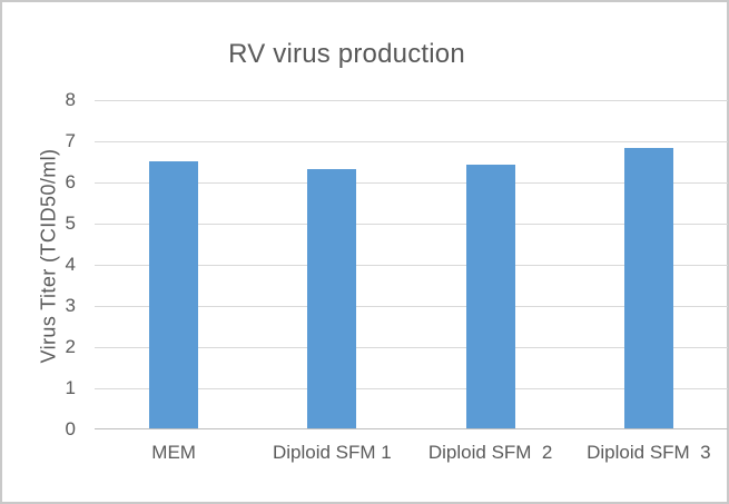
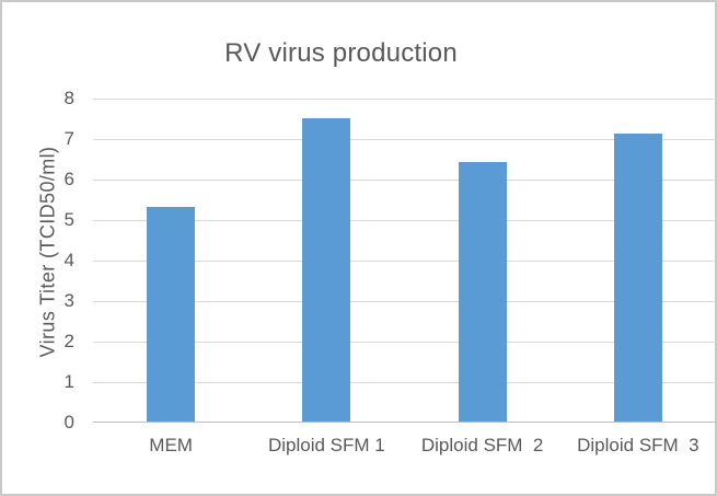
MEM: 6.5 -> 5.3
Diploid SFM 1: 6.3 -> 7.5
Diploid SFM 3: 6.8 -> 7.1
